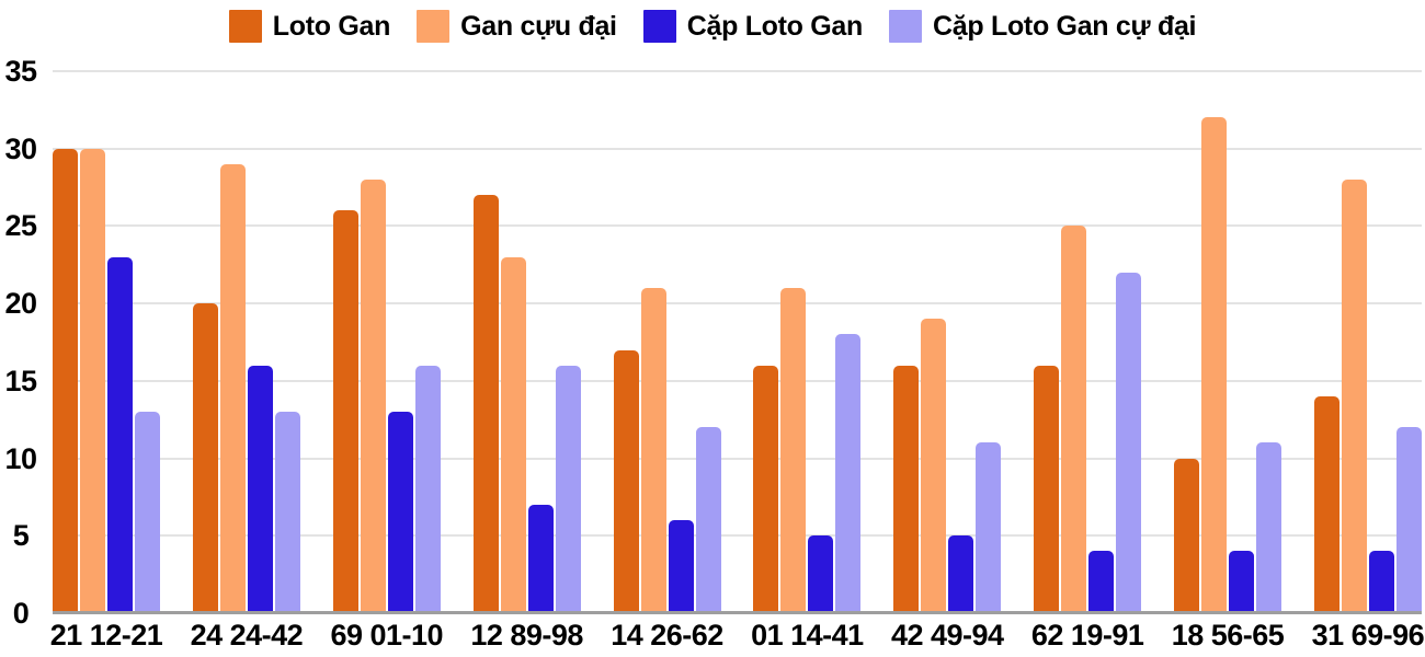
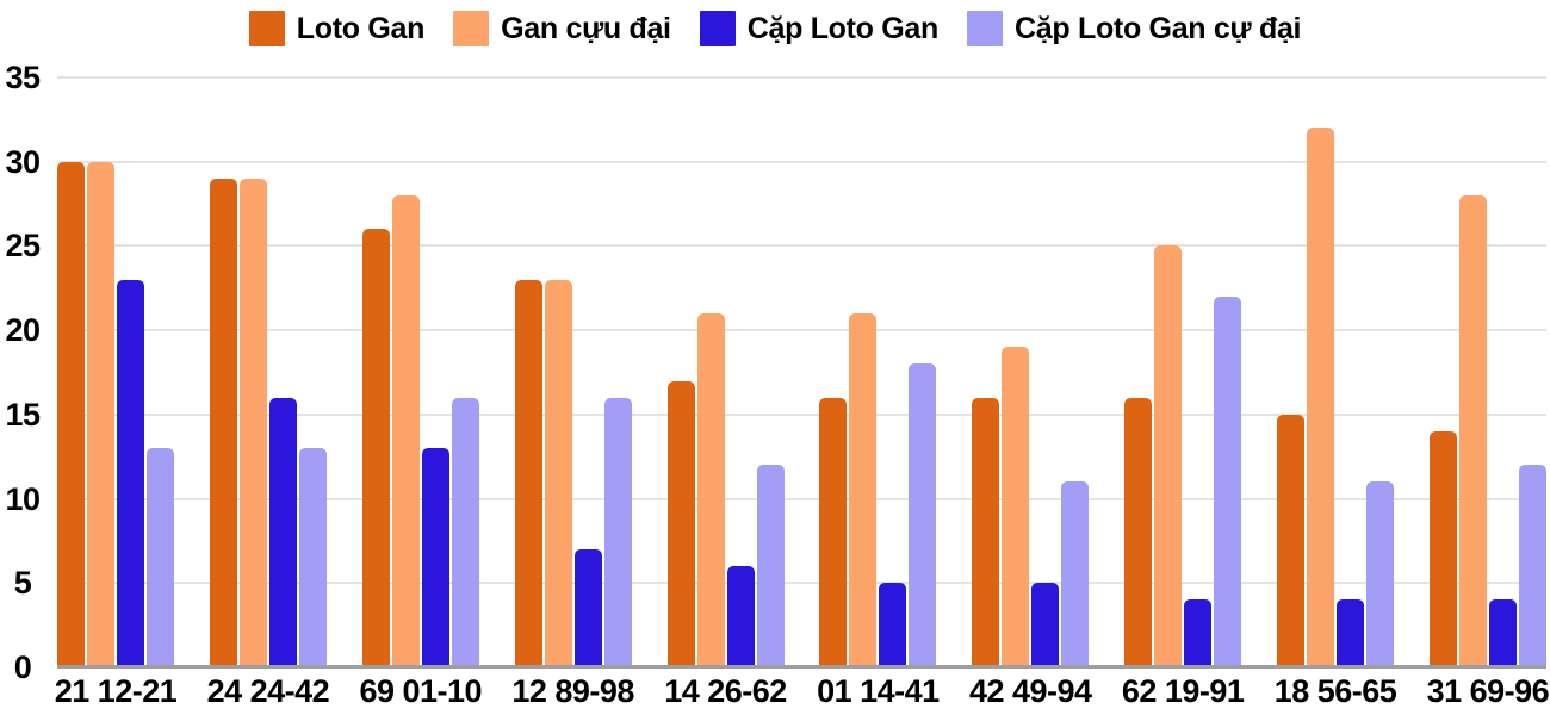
Loto Gan/24 24-42: 20 -> 29
Loto Gan/12 89-98: 27 -> 23
Loto Gan/18 56-65: 10 -> 15
